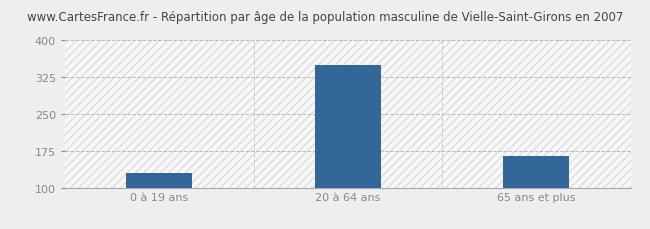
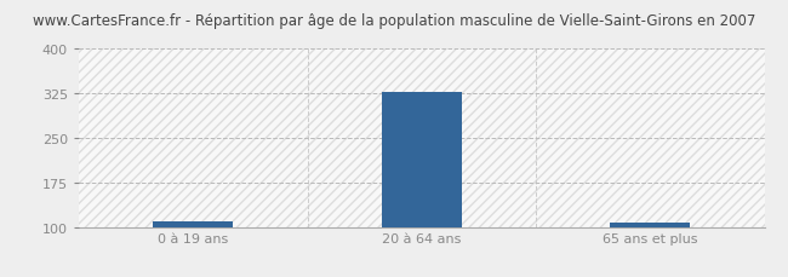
0 à 19 ans: 130 -> 110
20 à 64 ans: 350 -> 328
65 ans et plus: 165 -> 107
